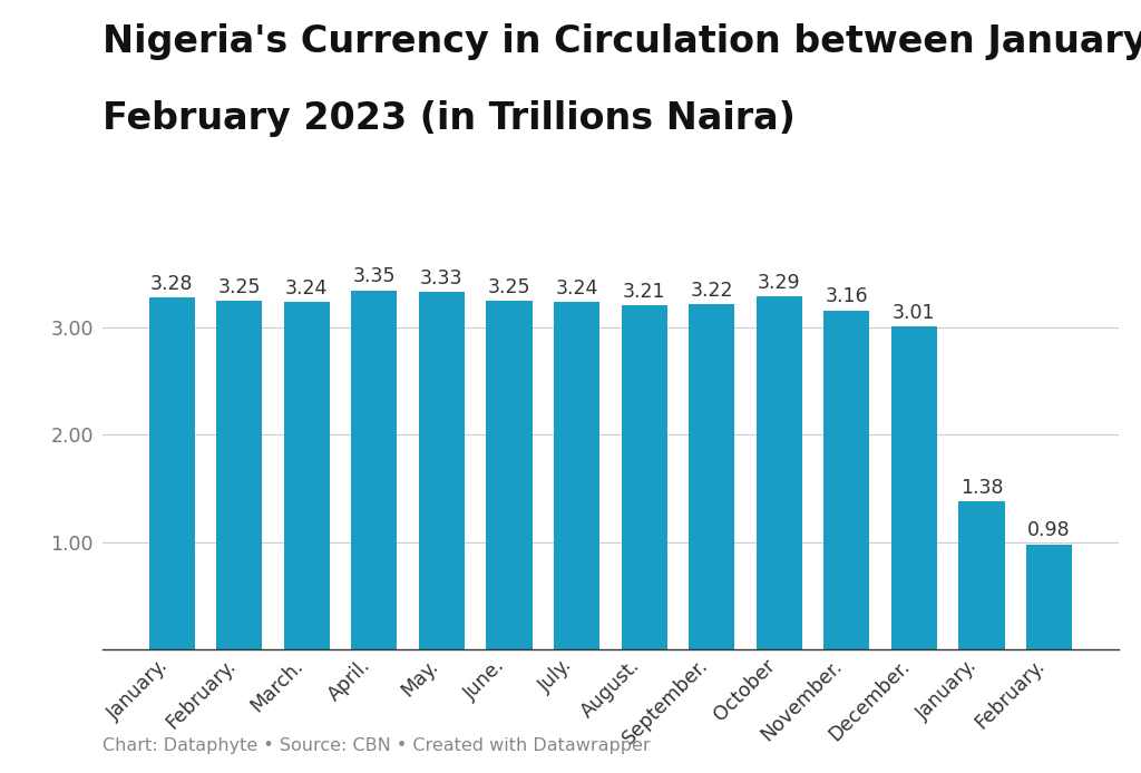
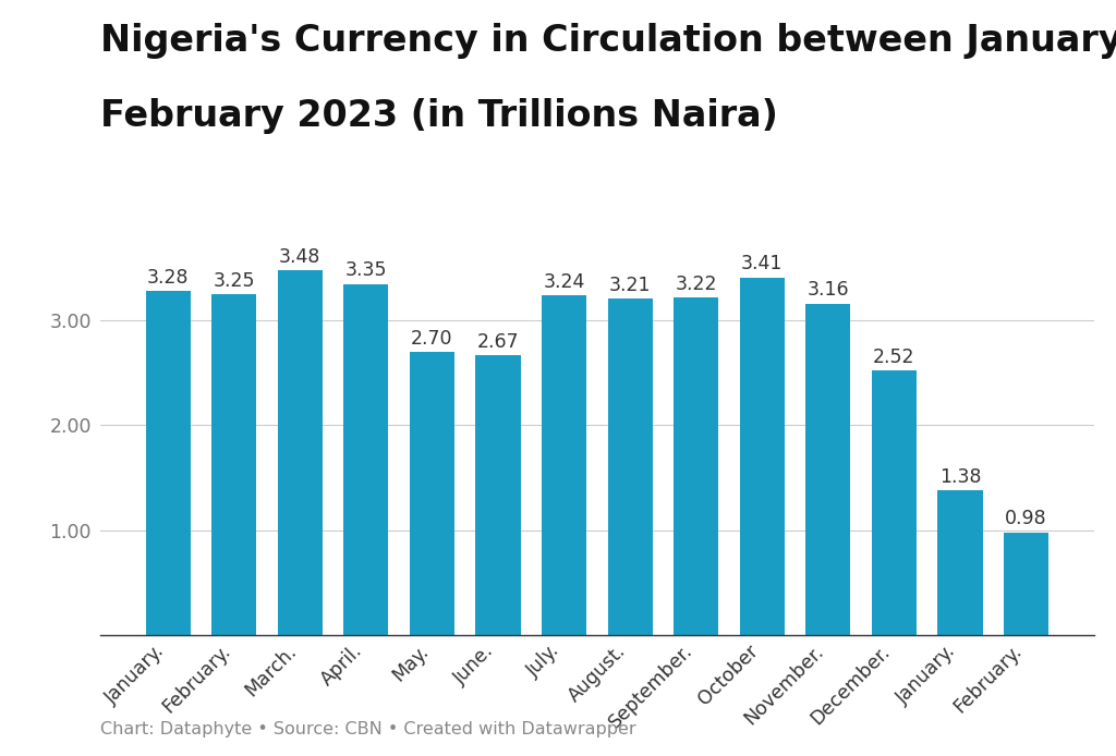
March.: 3.24 -> 3.48
May.: 3.33 -> 2.70
June.: 3.25 -> 2.67
October: 3.29 -> 3.41
December.: 3.01 -> 2.52
